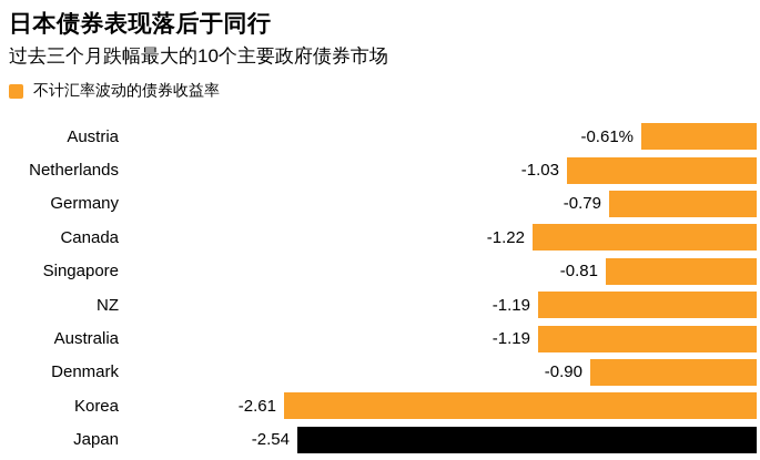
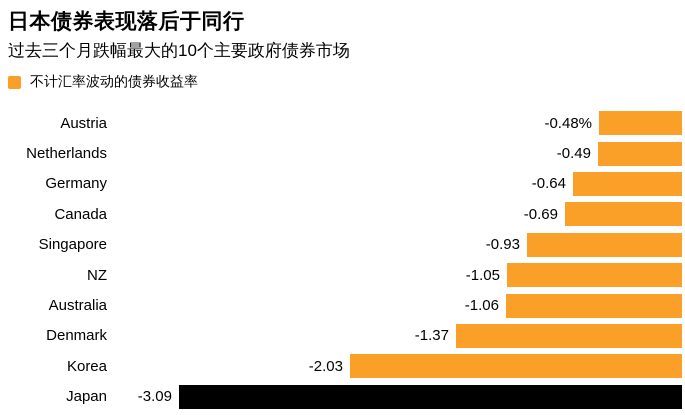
Austria: -0.61% -> -0.48%
Netherlands: -1.03 -> -0.49
Germany: -0.79 -> -0.64
Canada: -1.22 -> -0.69
Singapore: -0.81 -> -0.93
NZ: -1.19 -> -1.05
Australia: -1.19 -> -1.06
Denmark: -0.90 -> -1.37
Korea: -2.61 -> -2.03
Japan: -2.54 -> -3.09
